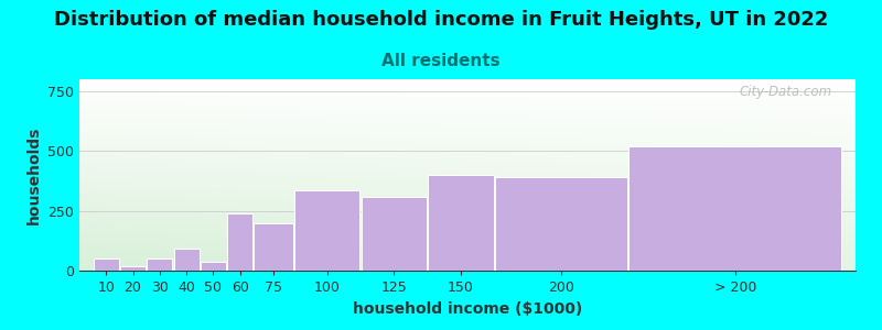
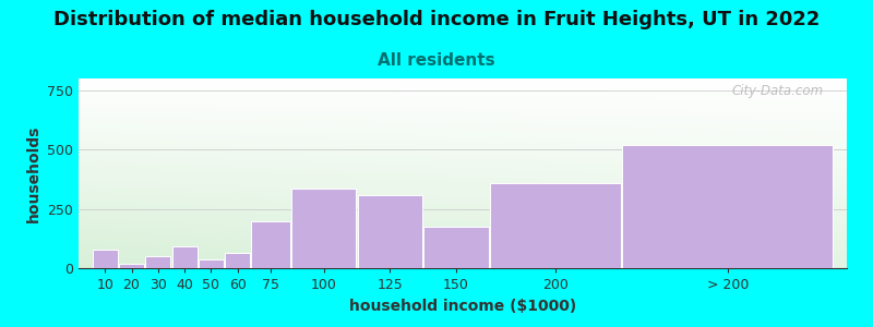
10: 50 -> 80
60: 240 -> 65
150: 400 -> 175
200: 390 -> 360
